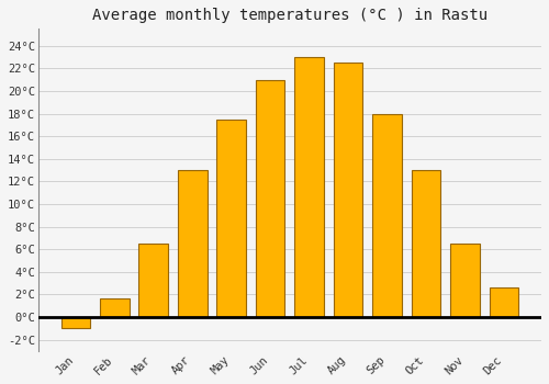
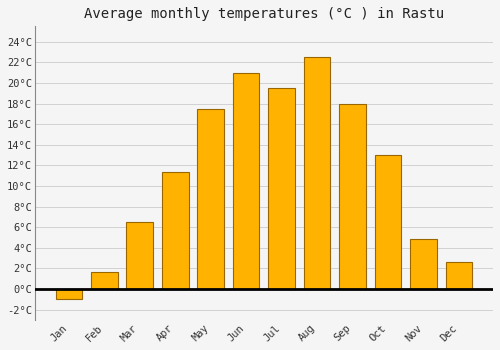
Apr: 13.0°C -> 11.4°C
Jul: 23.0°C -> 19.5°C
Nov: 6.5°C -> 4.9°C
